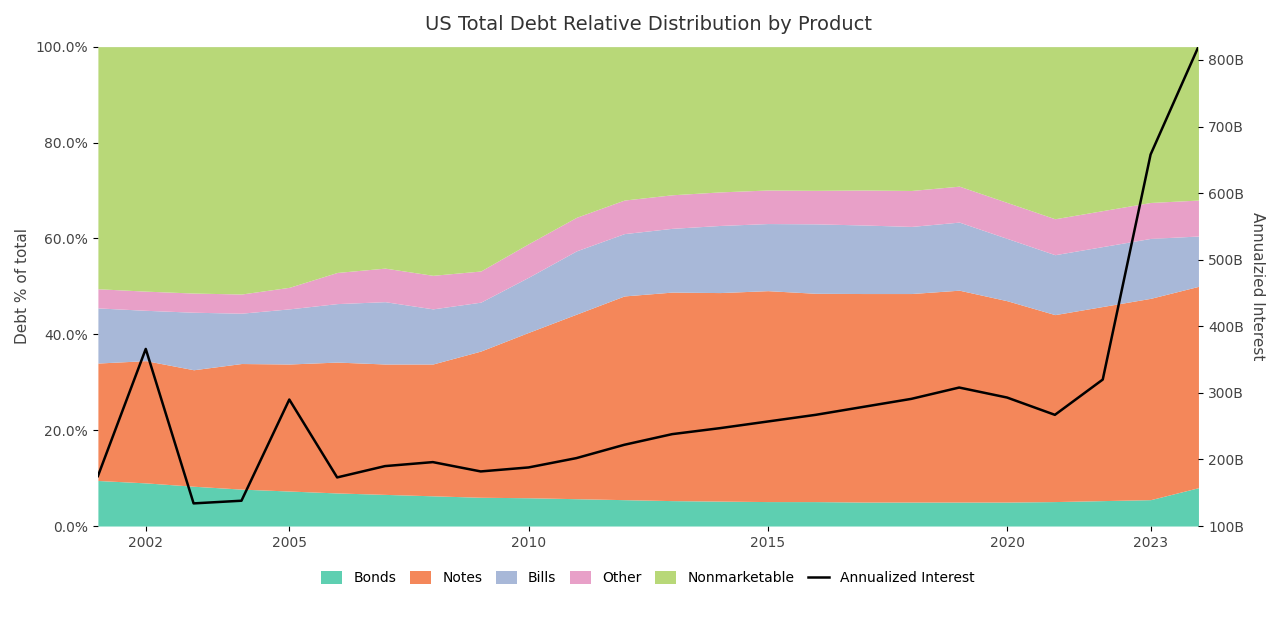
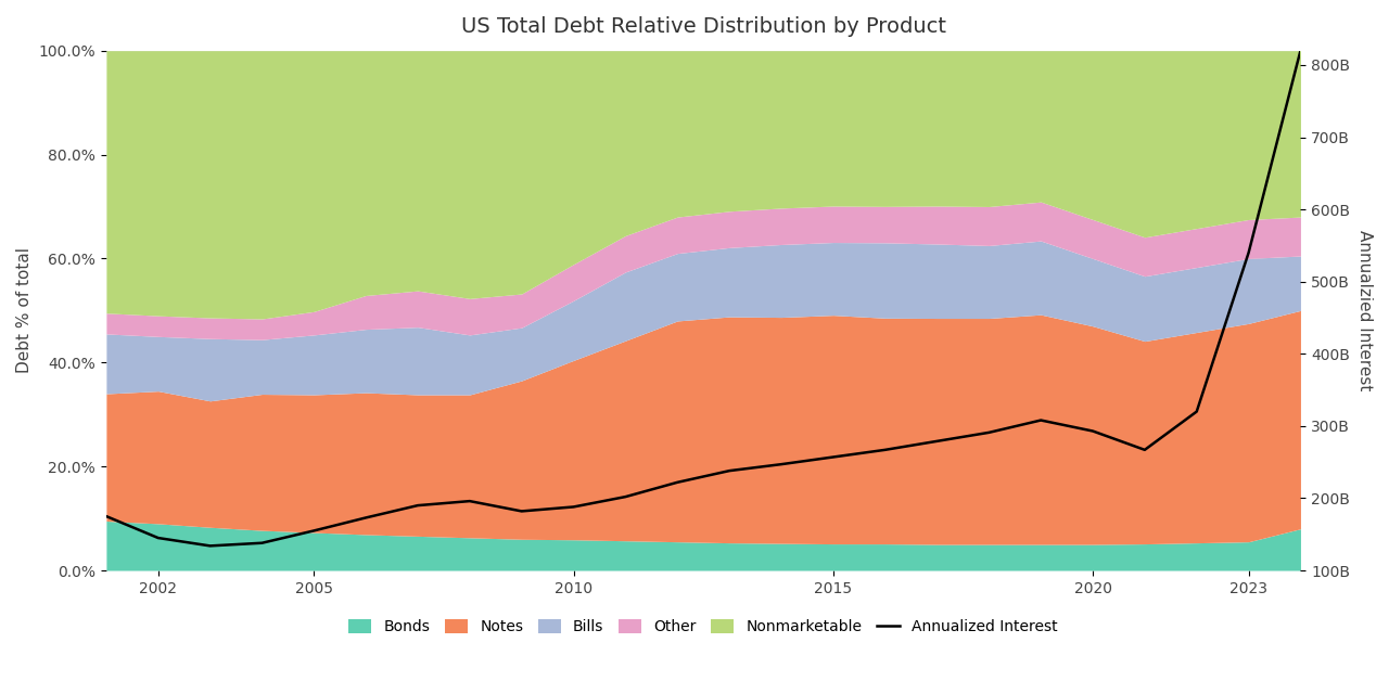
Annualized Interest/2002: 366B -> 145B
Annualized Interest/2005: 290B -> 155B
Annualized Interest/2023: 658B -> 540B
